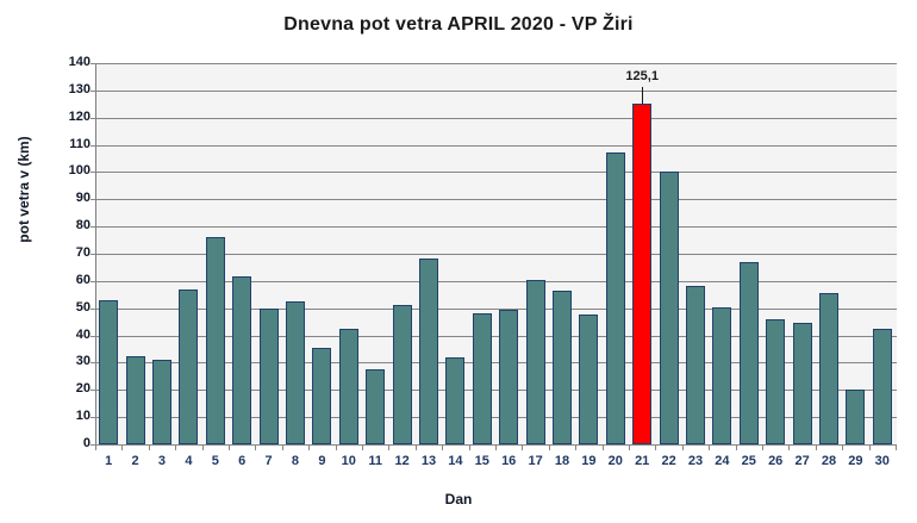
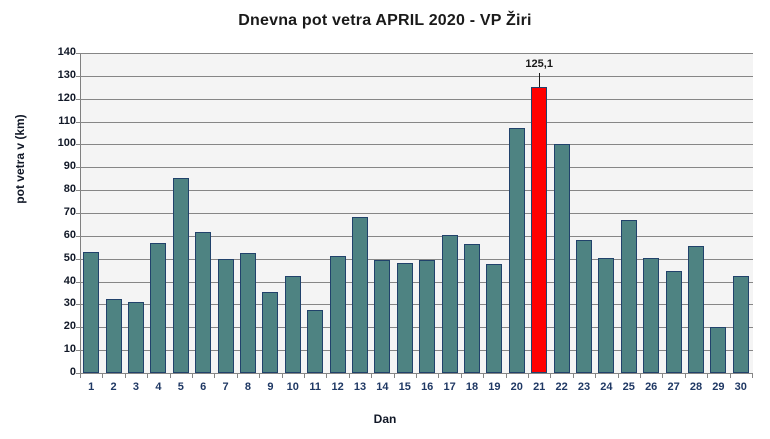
5: 76 -> 85
14: 32 -> 50
26: 46 -> 50
